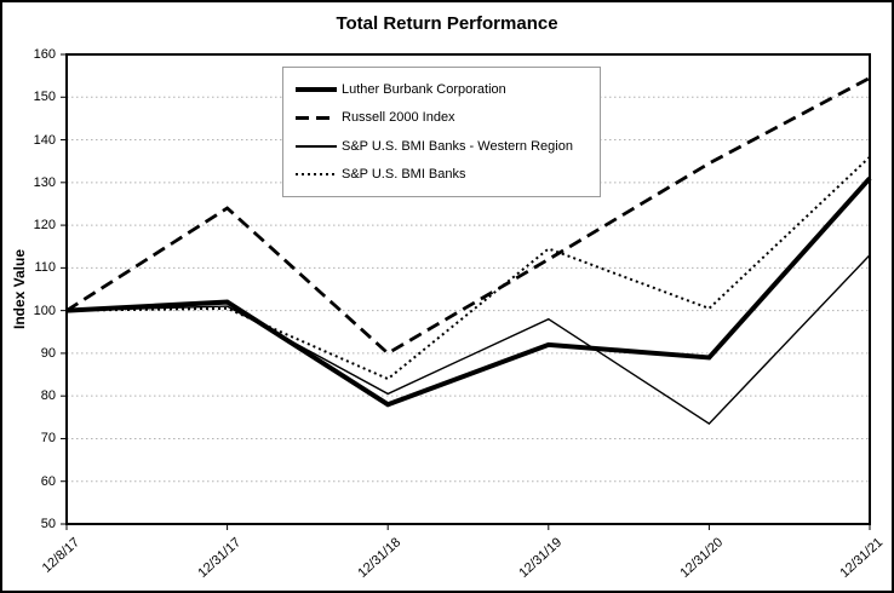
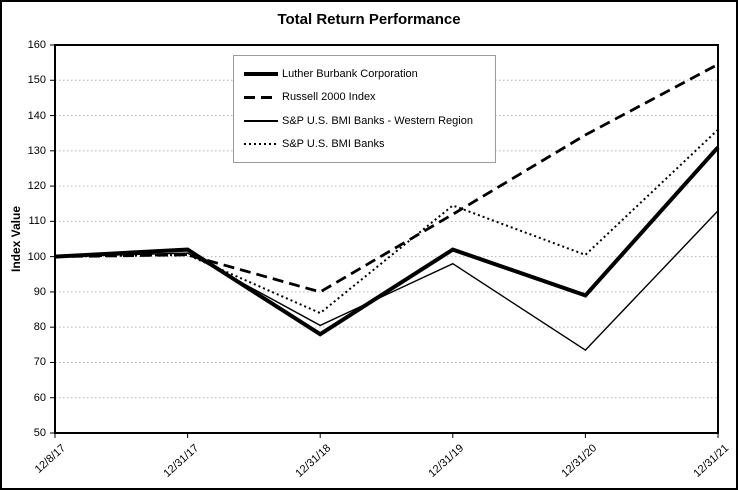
Russell 2000 Index/12/31/17: 124 -> 100
Luther Burbank Corporation/12/31/19: 92 -> 102
